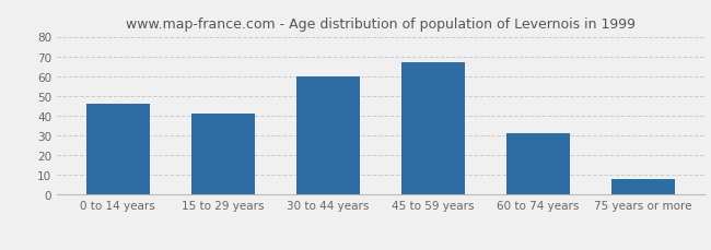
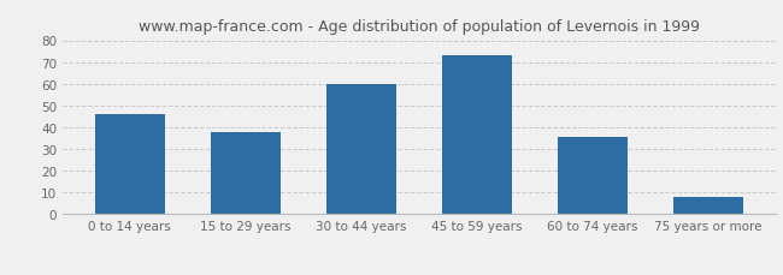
15 to 29 years: 41 -> 38
45 to 59 years: 67 -> 73
60 to 74 years: 31 -> 36
